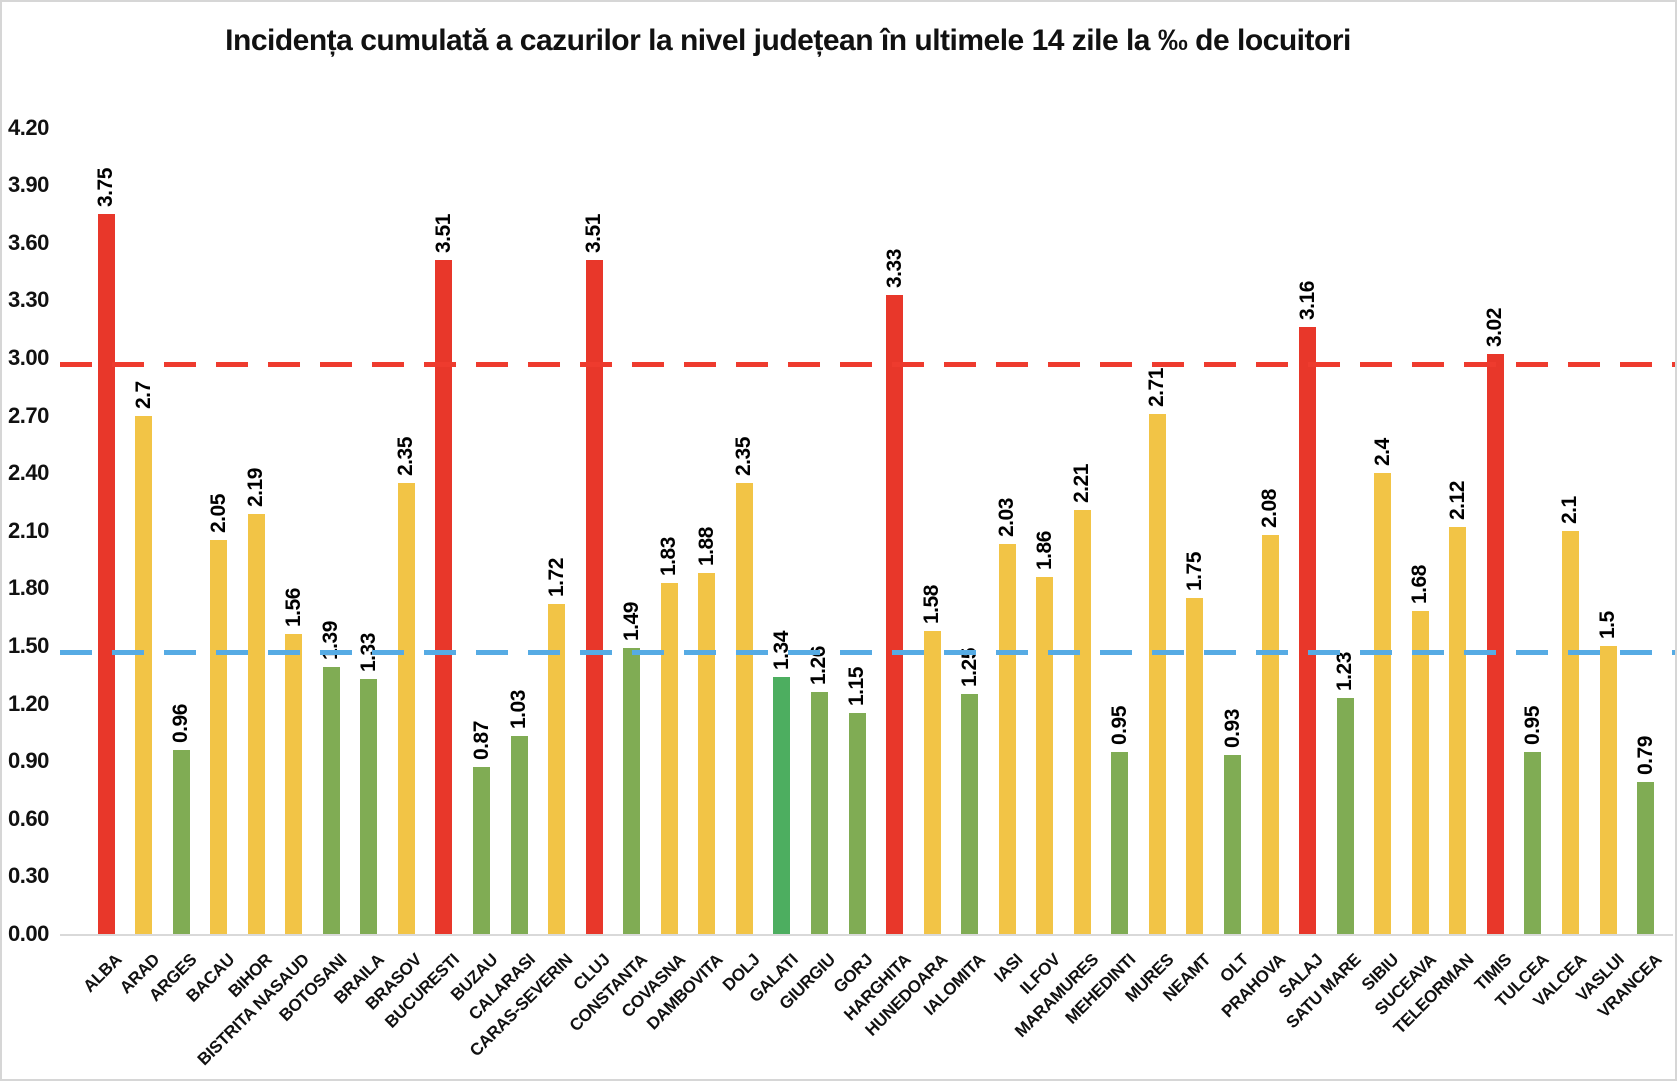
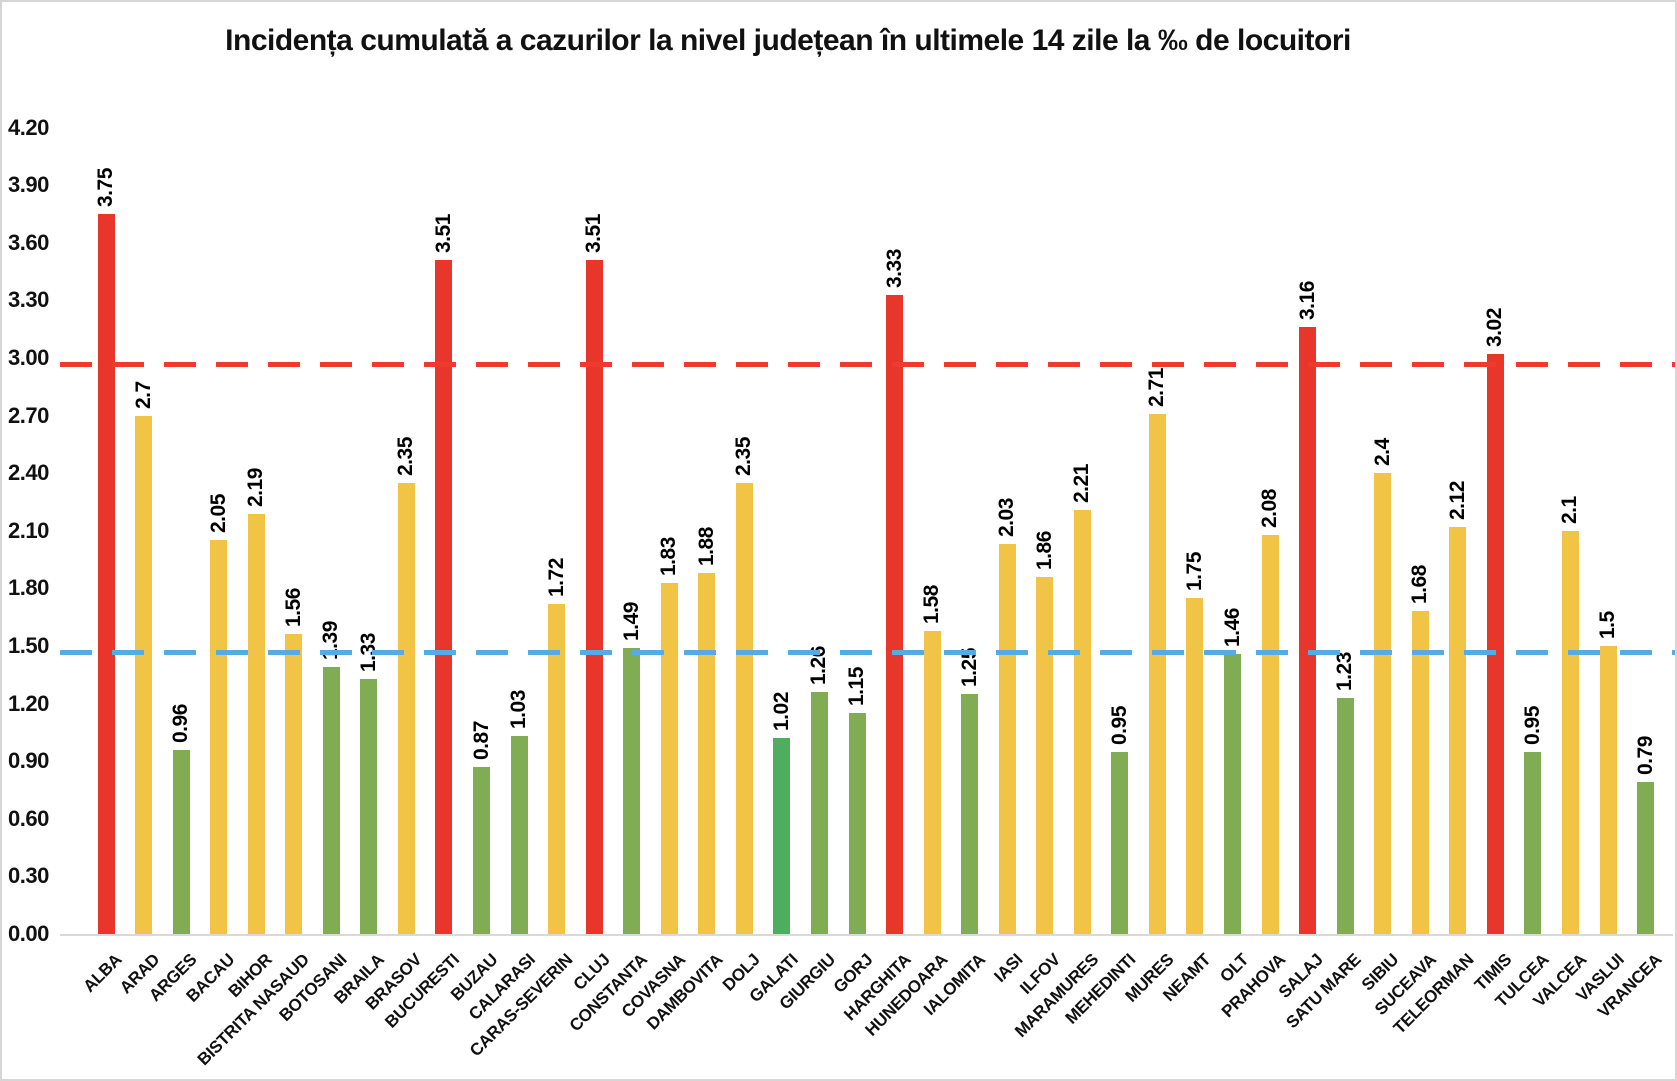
GALATI: 1.34 -> 1.02
OLT: 0.93 -> 1.46
